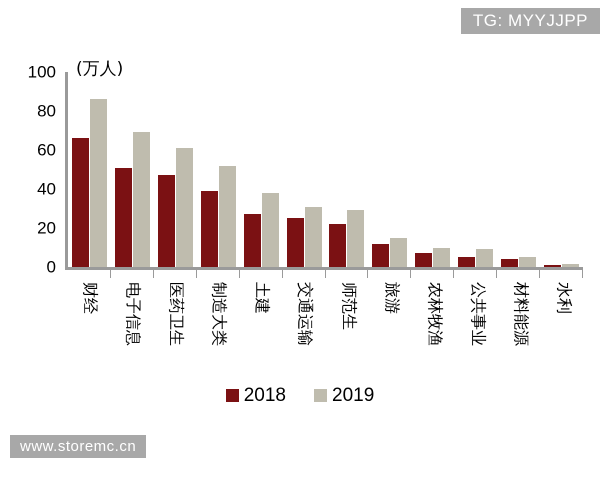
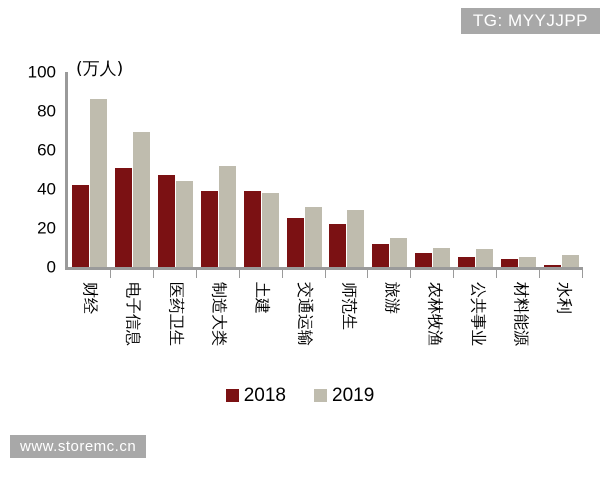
2018/财经: 66 -> 42
2019/医药卫生: 61 -> 44
2018/土建: 27 -> 39
2019/水利: 2 -> 6
